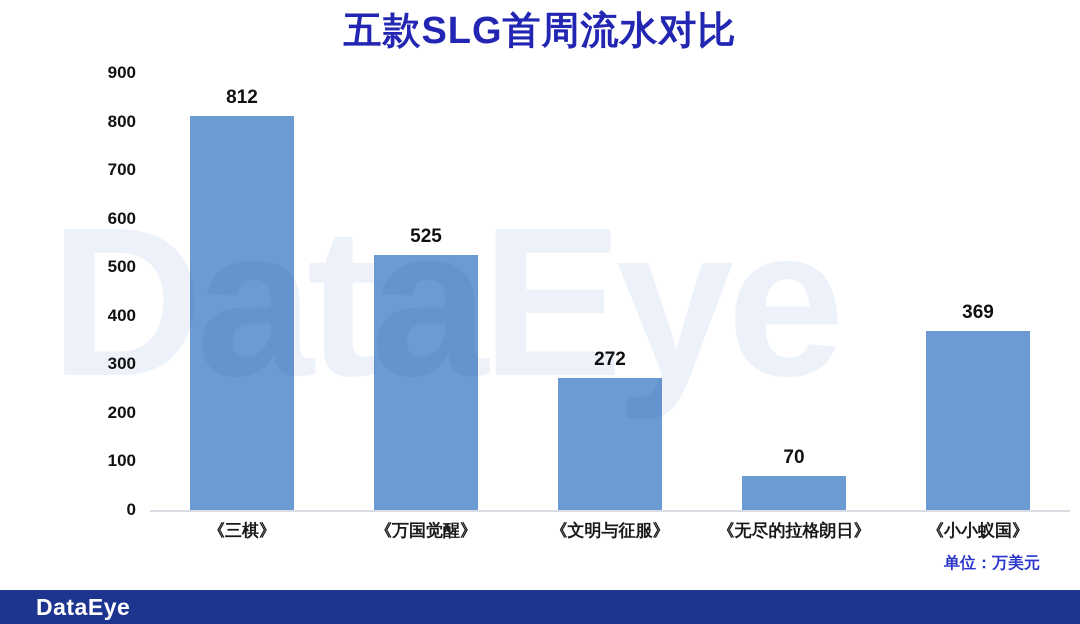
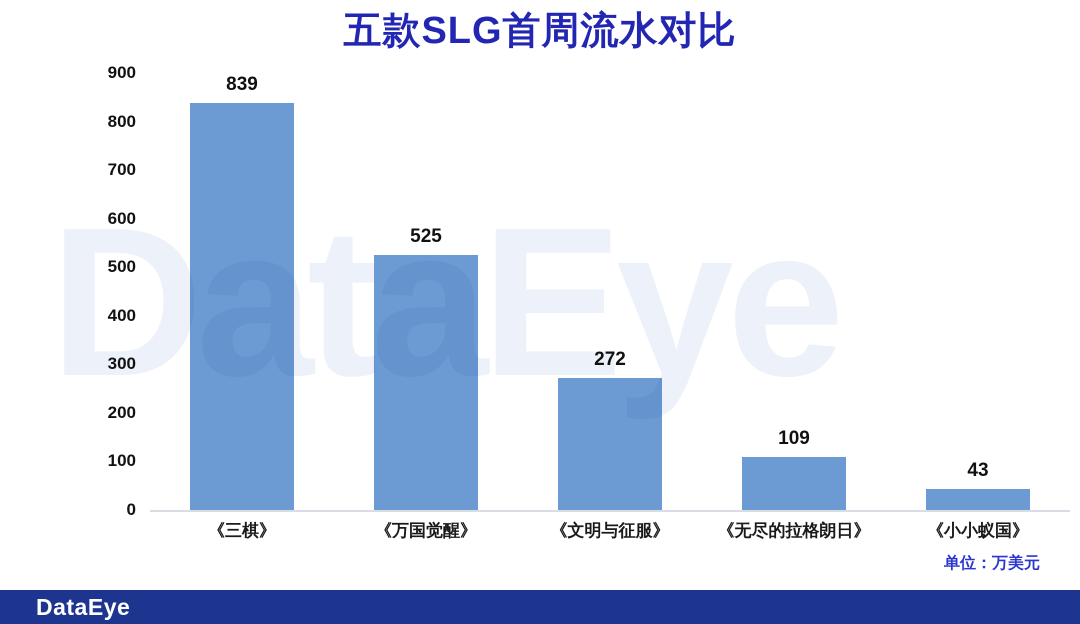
《三棋》: 812 -> 839
《无尽的拉格朗日》: 70 -> 109
《小小蚁国》: 369 -> 43
